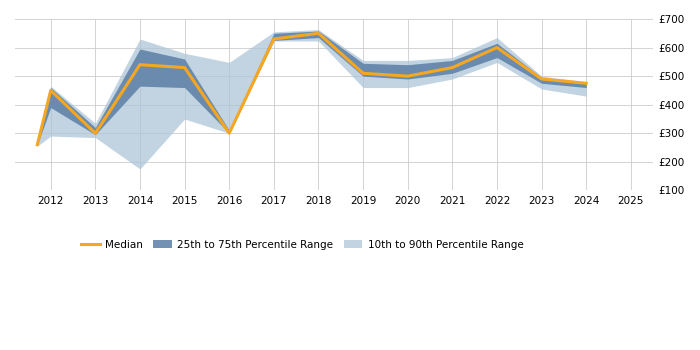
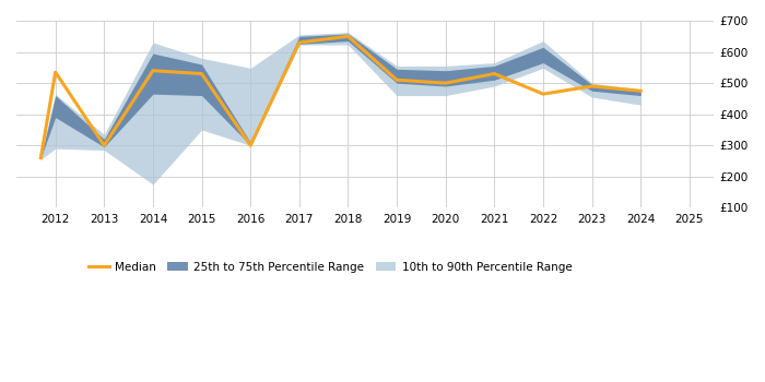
Median/2012: £450 -> £535
Median/2022: £600 -> £465
